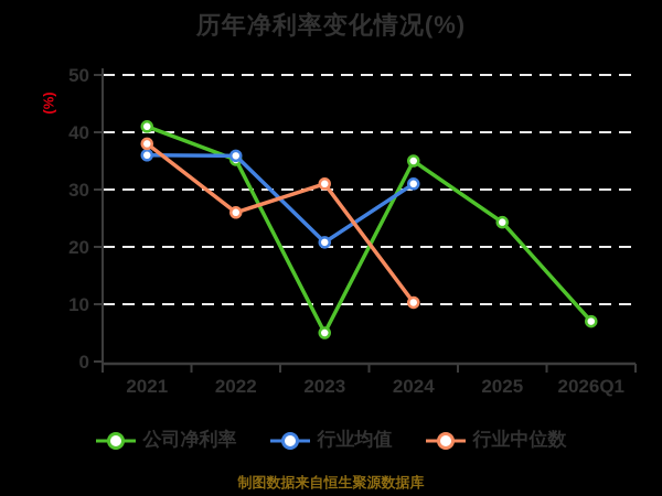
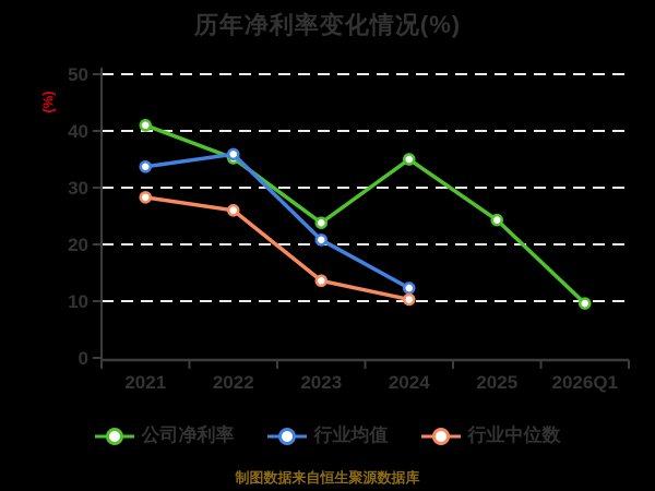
行业均值/2021: 36 -> 34
行业中位数/2021: 38 -> 28
公司净利率/2023: 5 -> 24
行业中位数/2023: 31 -> 14
行业均值/2024: 31 -> 12
公司净利率/2026Q1: 7 -> 10
